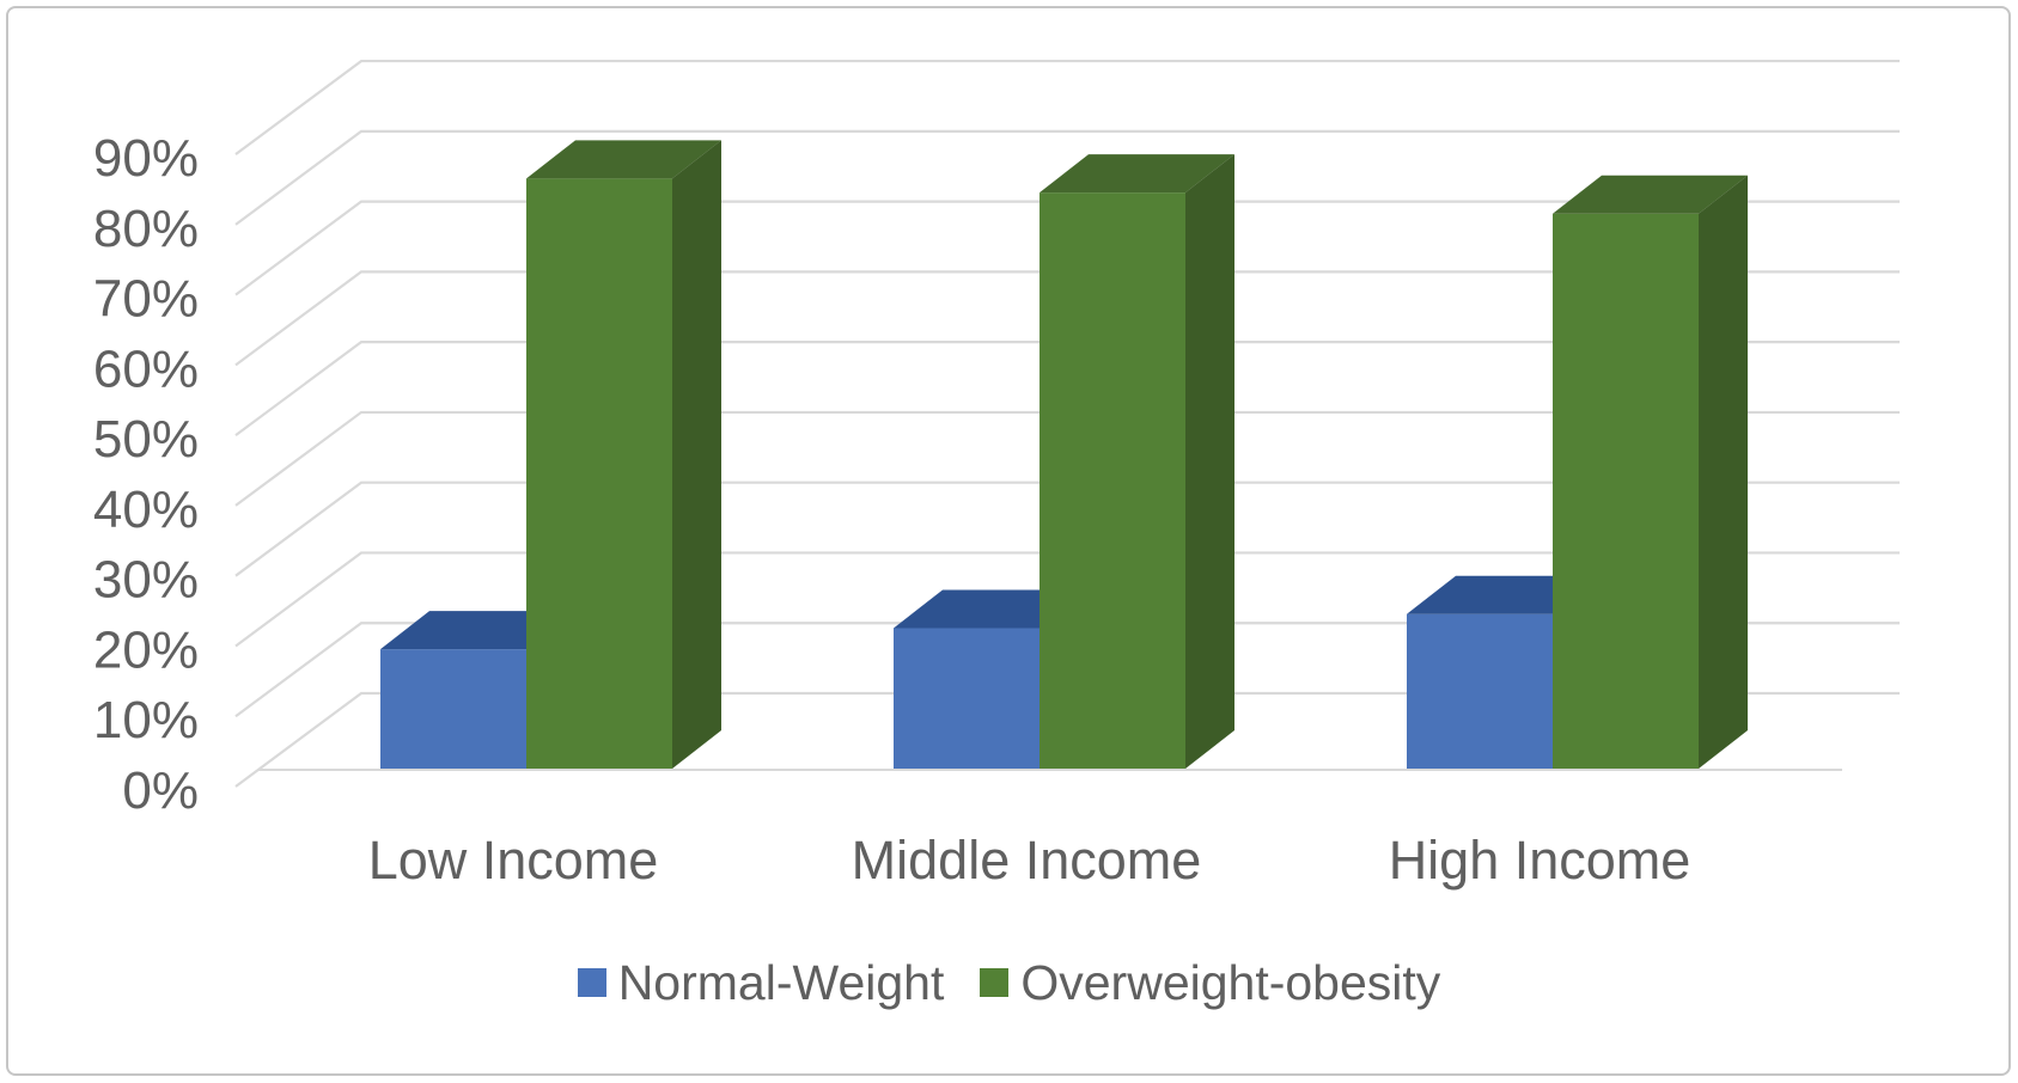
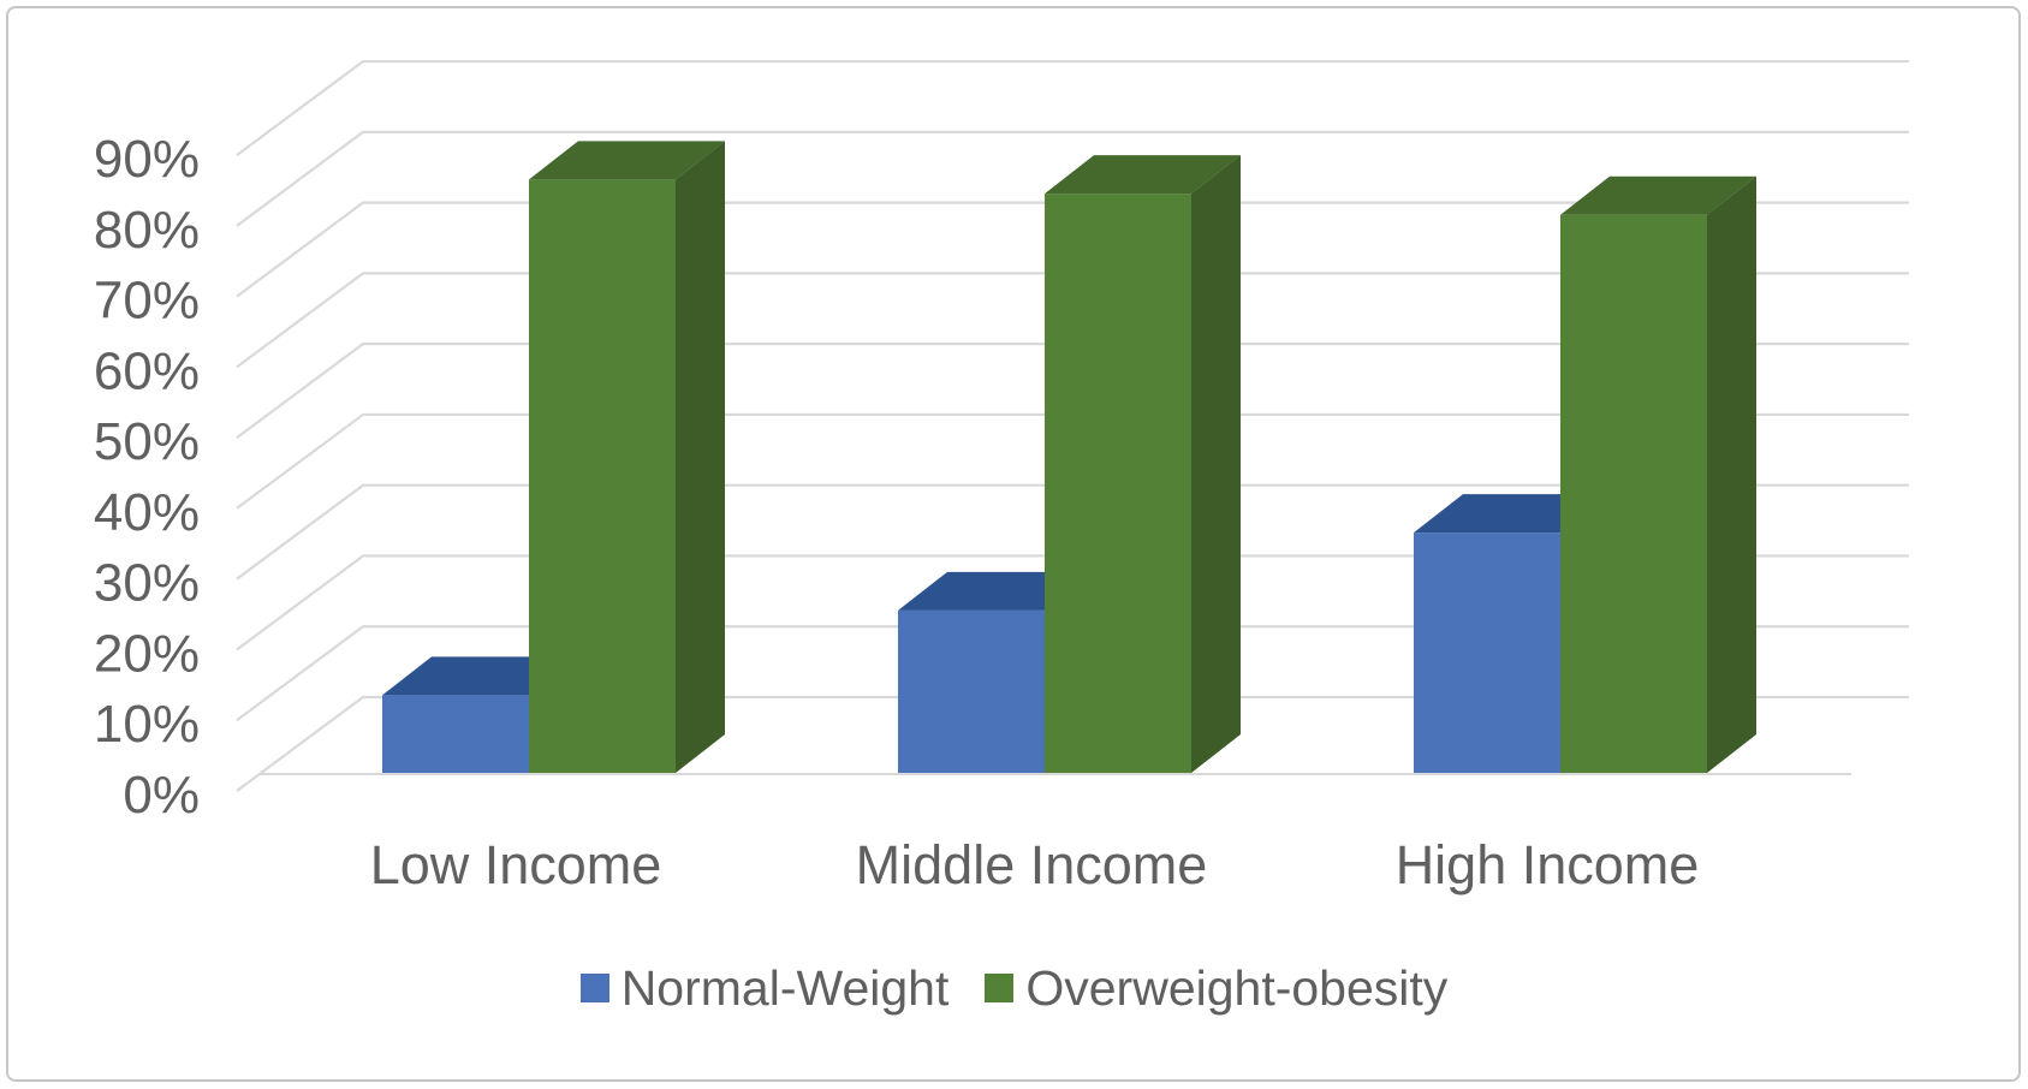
Normal-Weight/Low Income: 17% -> 11%
Normal-Weight/Middle Income: 20% -> 23%
Normal-Weight/High Income: 22% -> 34%
